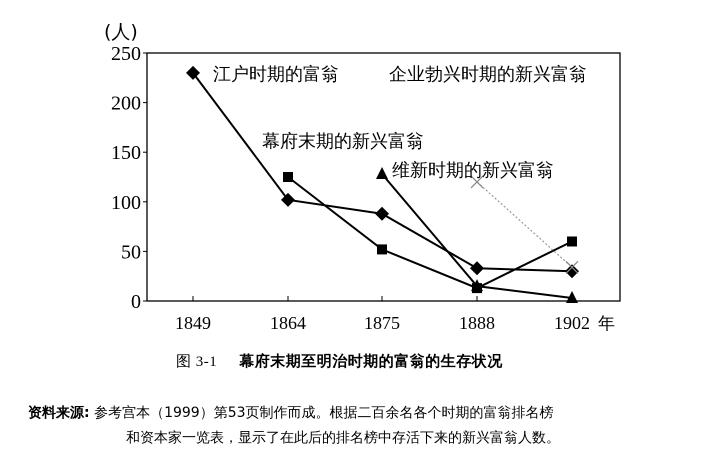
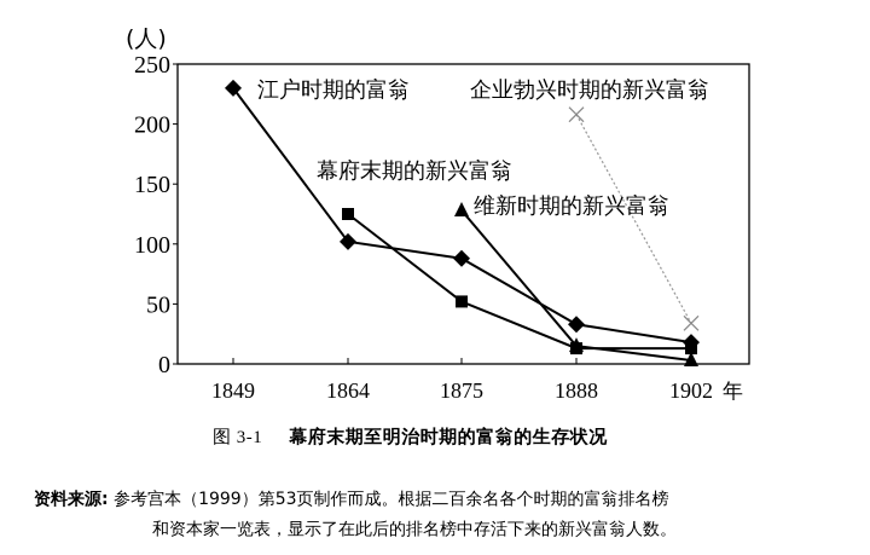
企业勃兴时期的新兴富翁/1888: 120 -> 210
江户时期的富翁/1902: 30 -> 20
幕府末期的新兴富翁/1902: 60 -> 10
